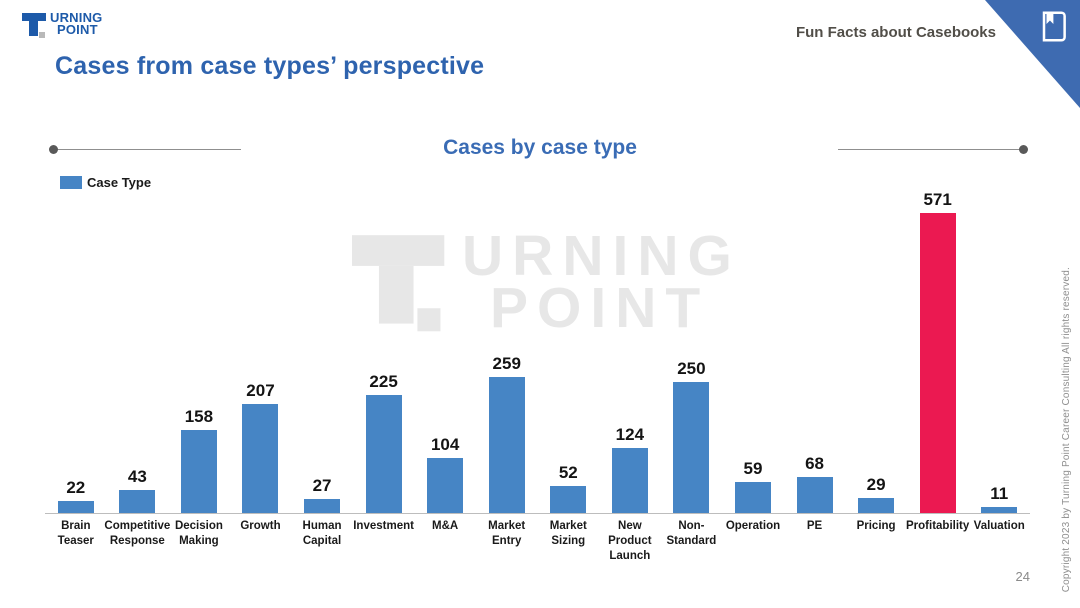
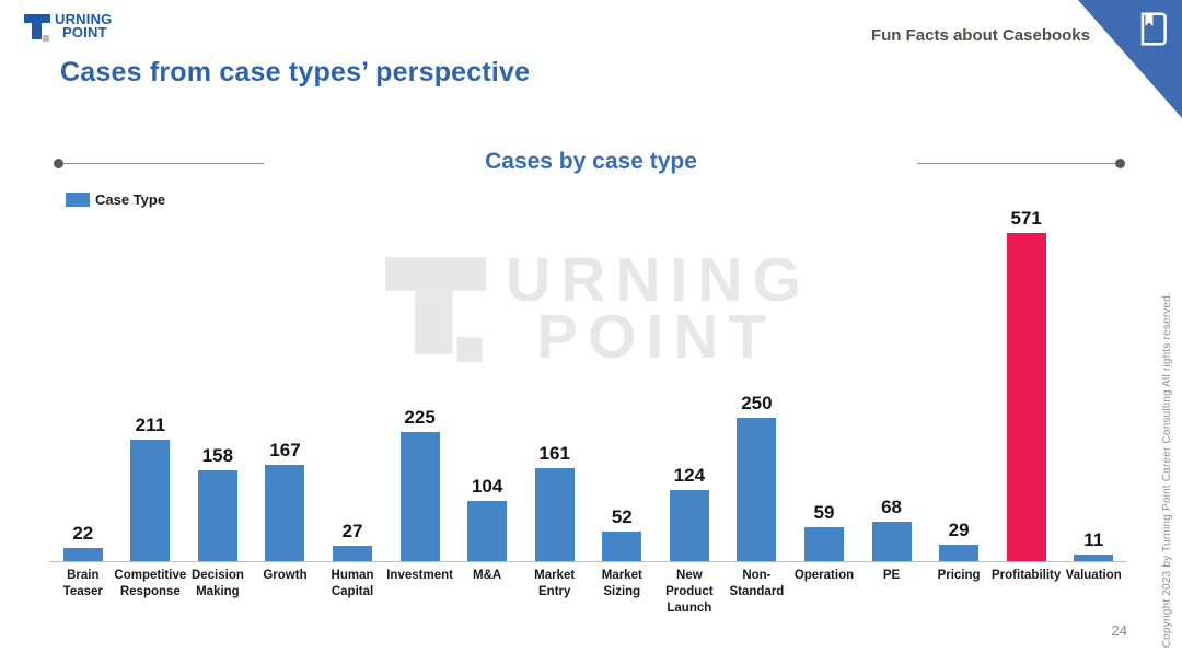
Competitive Response: 43 -> 211
Growth: 207 -> 167
Market Entry: 259 -> 161
